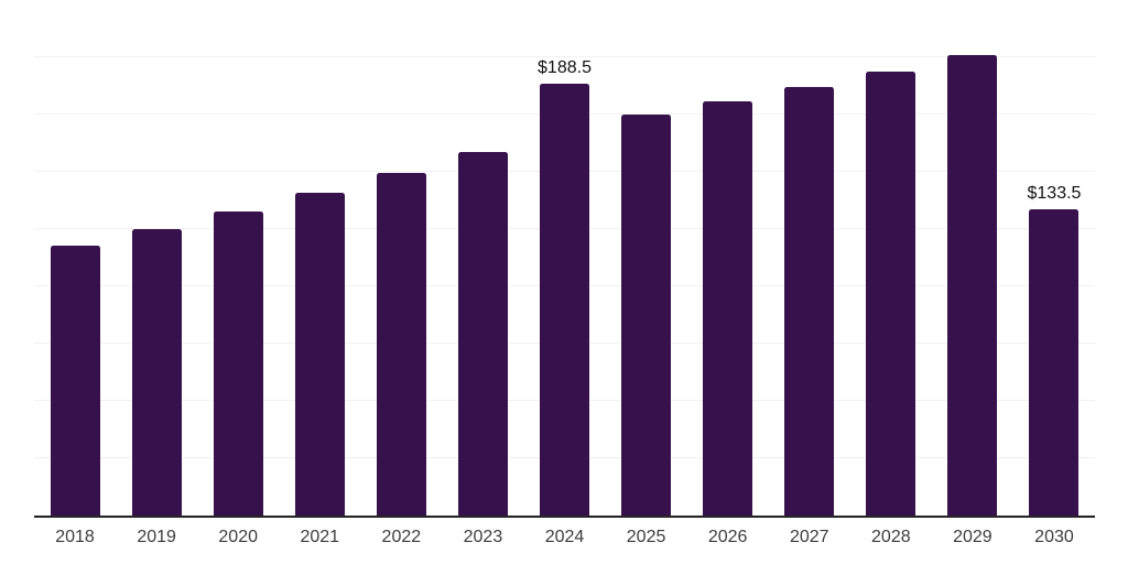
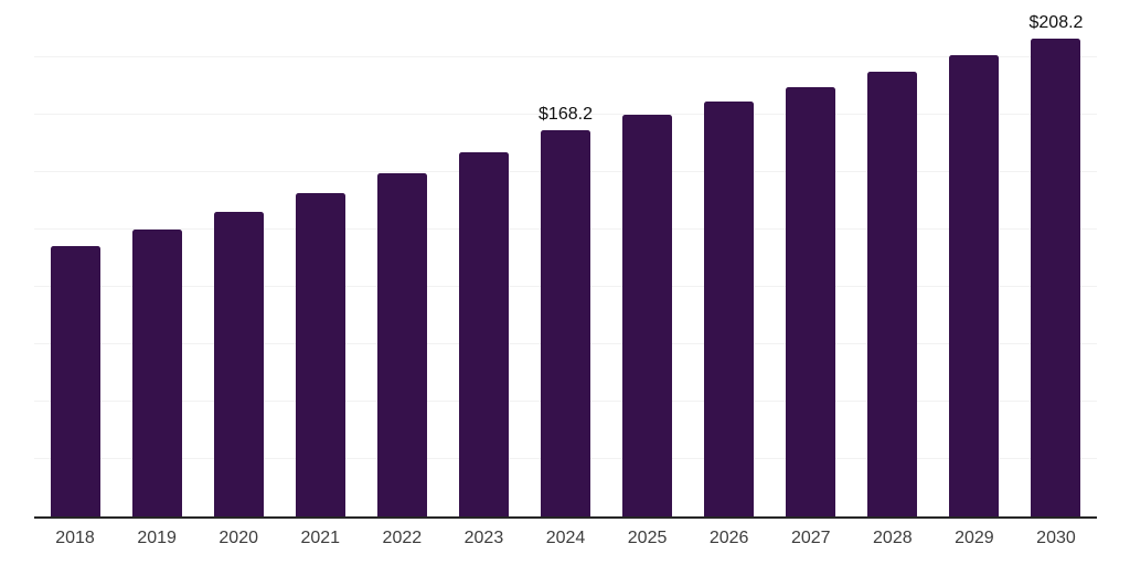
2024: $188.5 -> $168.2
2030: $133.5 -> $208.2
